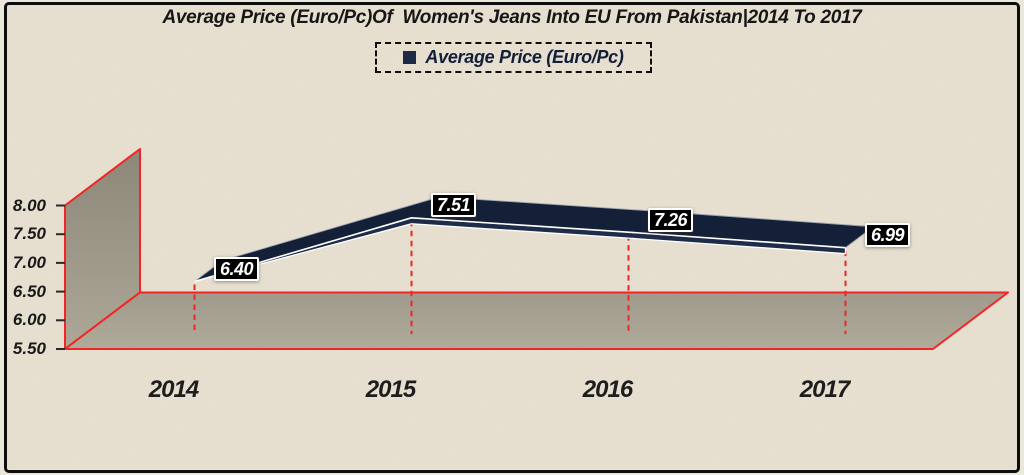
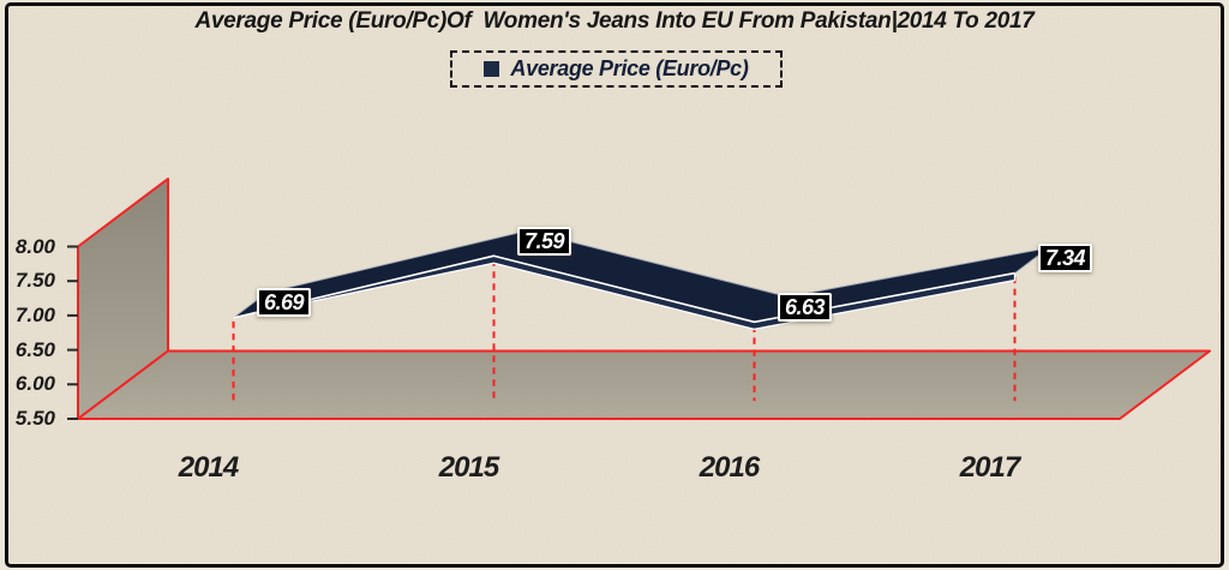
2014: 6.40 -> 6.69
2015: 7.51 -> 7.59
2016: 7.26 -> 6.63
2017: 6.99 -> 7.34
